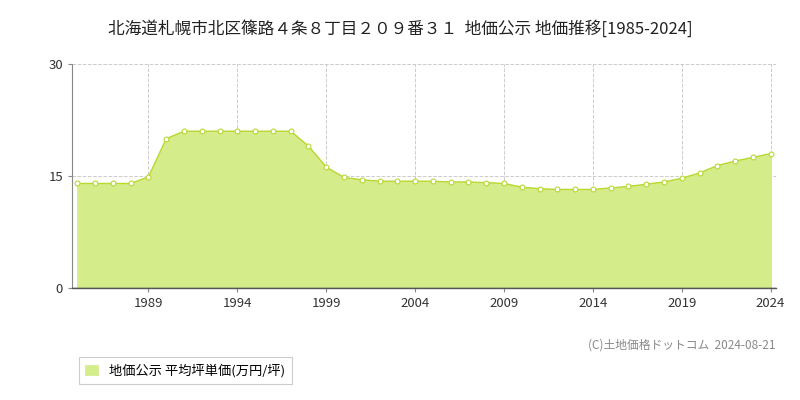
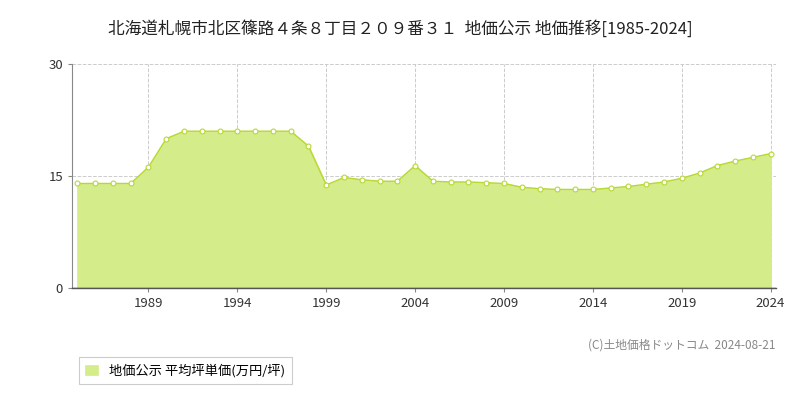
1989: 14.9 -> 16.2
1999: 16.2 -> 13.8
2004: 14.3 -> 16.4
